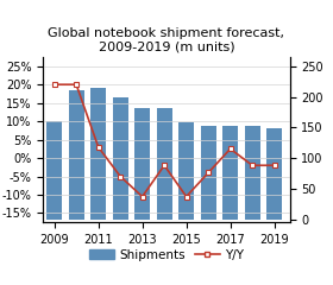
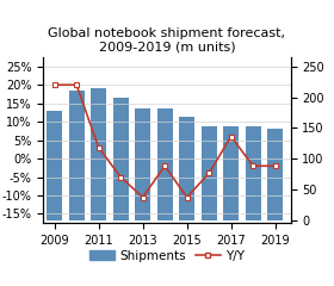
Shipments/2009: 160 -> 178
Shipments/2015: 158 -> 168
Y/Y/2017: 2.5% -> 6.0%
